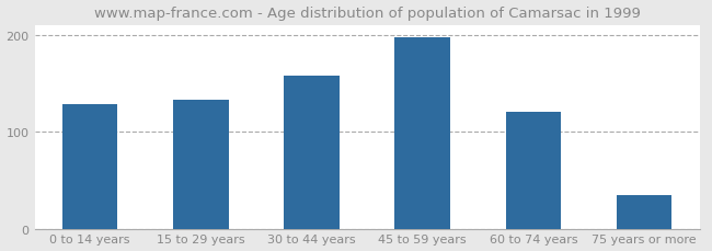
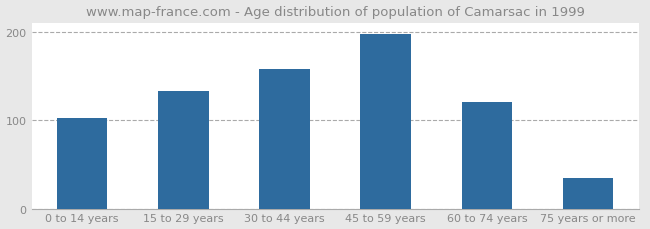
0 to 14 years: 128 -> 102
